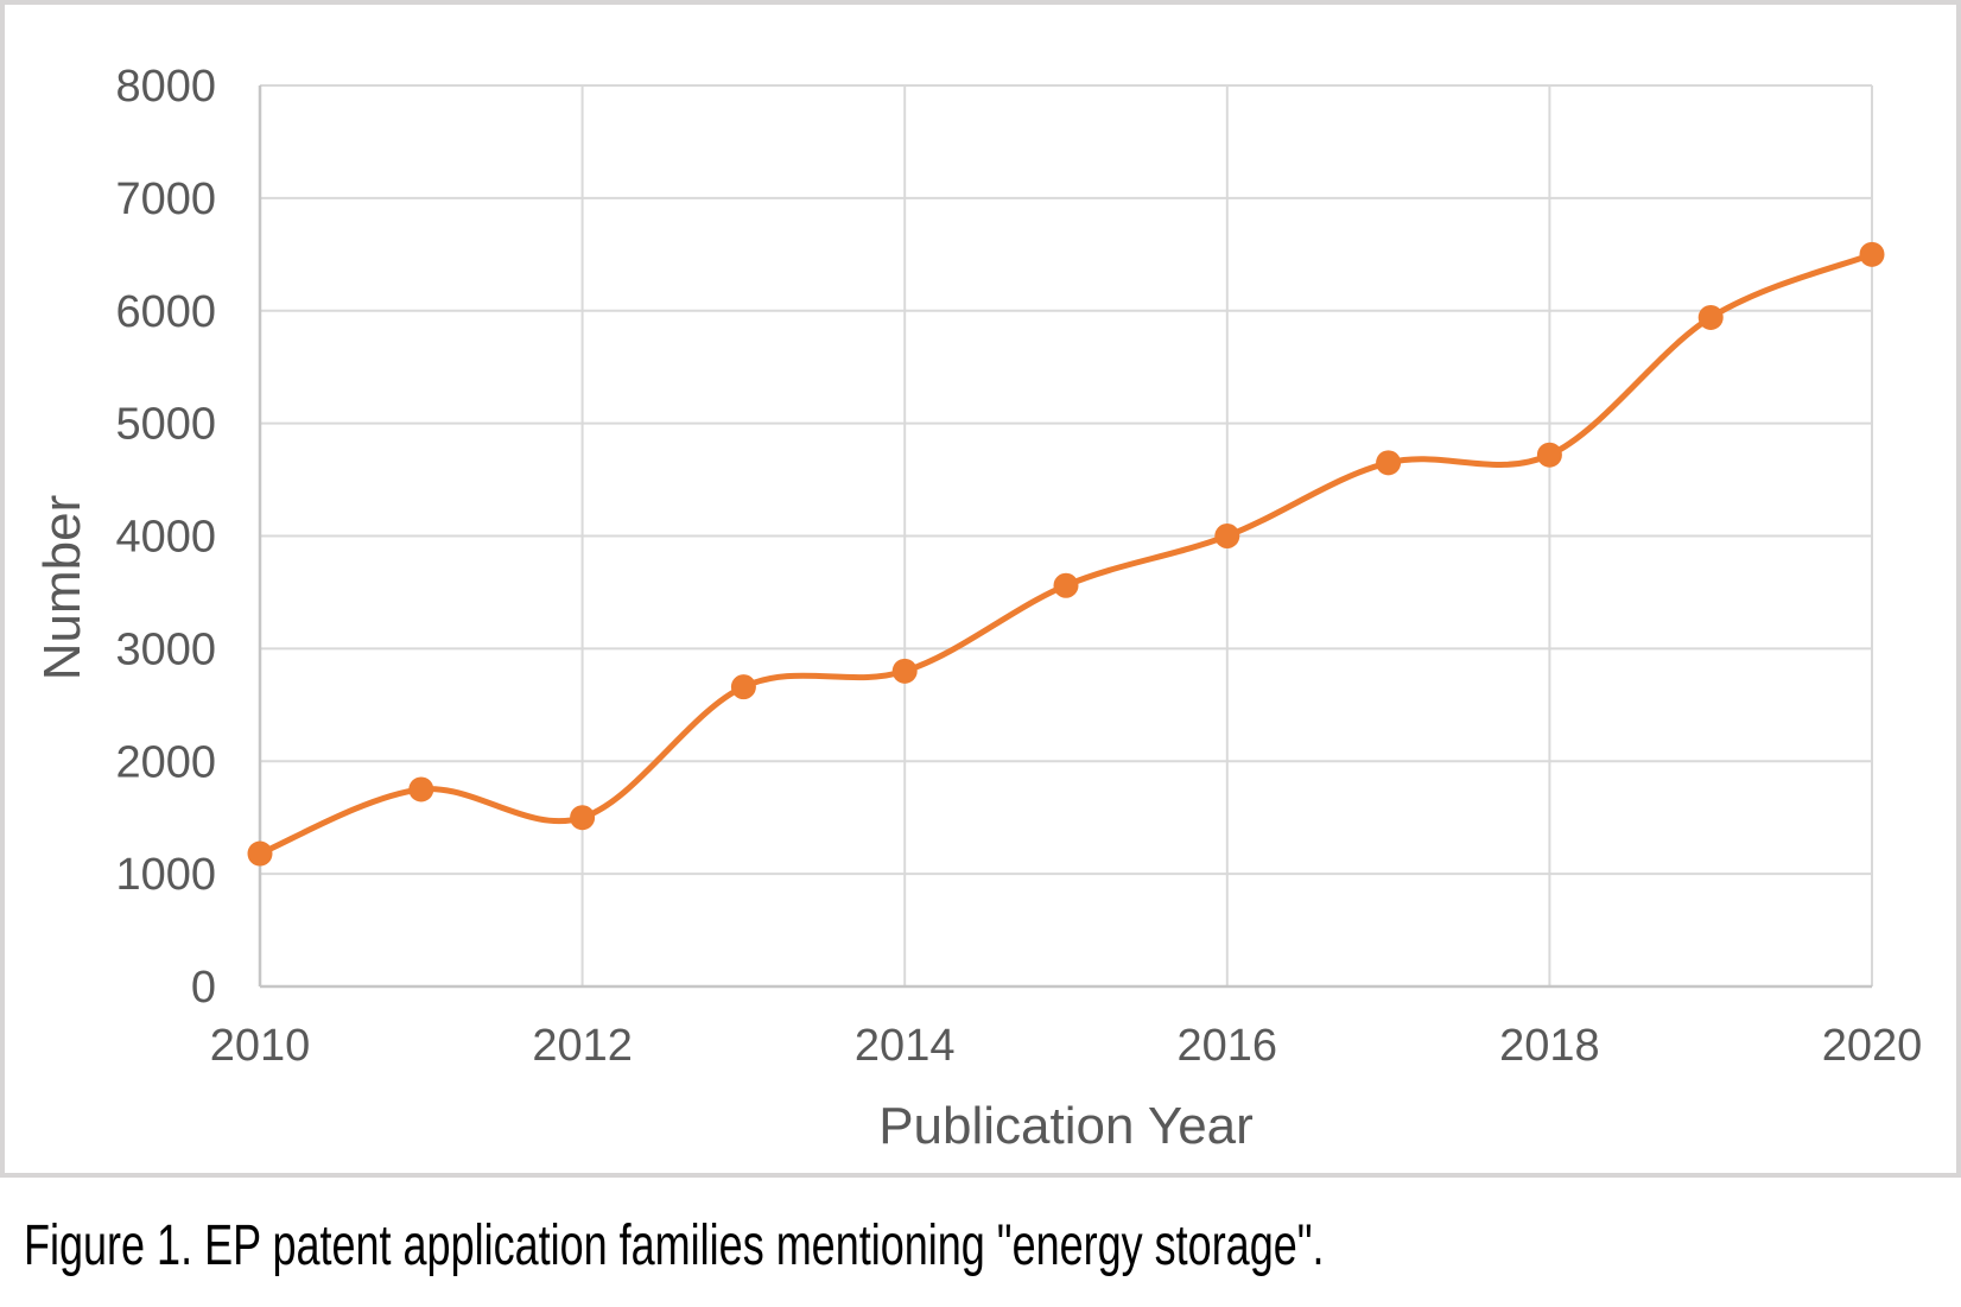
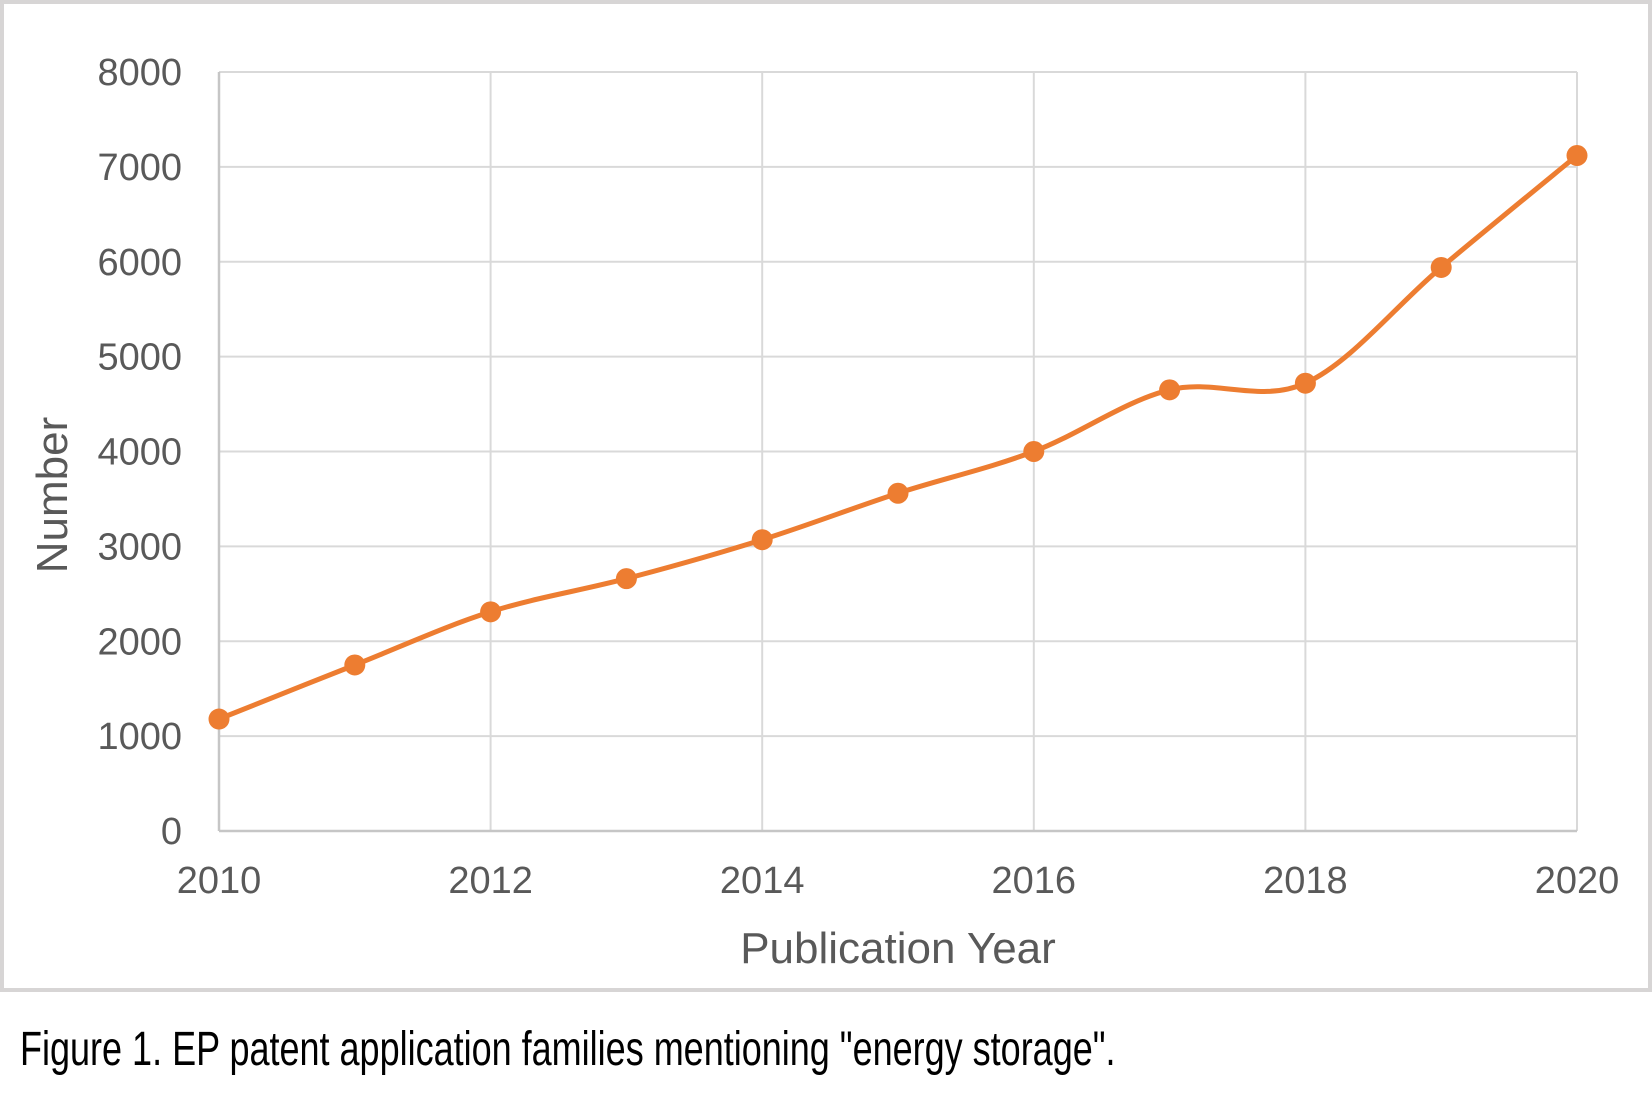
2012: 1500 -> 2300
2014: 2800 -> 3100
2020: 6500 -> 7100
